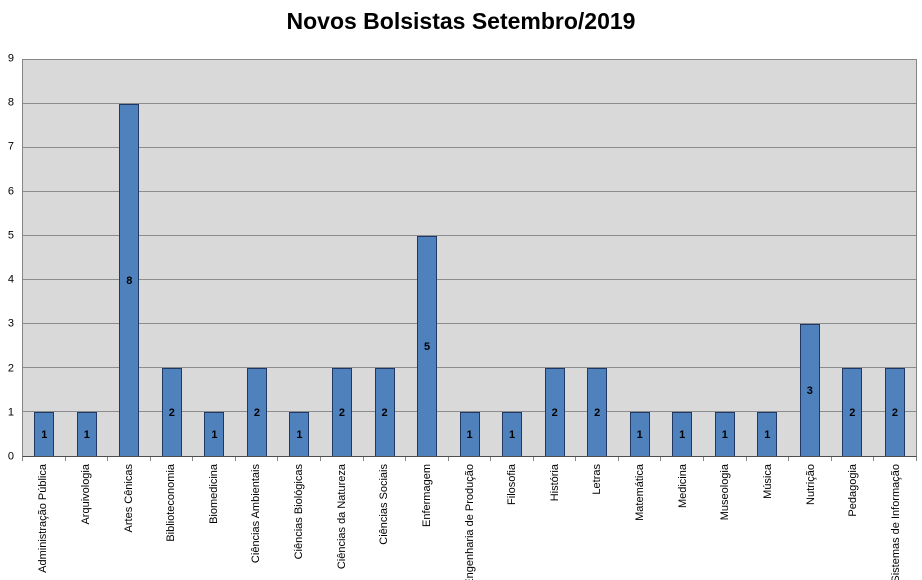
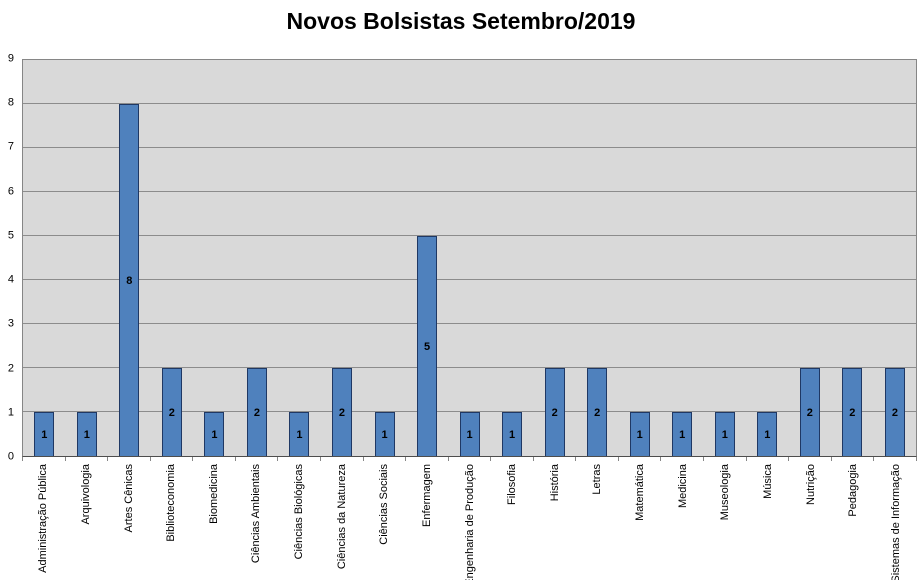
Ciências Sociais: 2 -> 1
Nutrição: 3 -> 2
